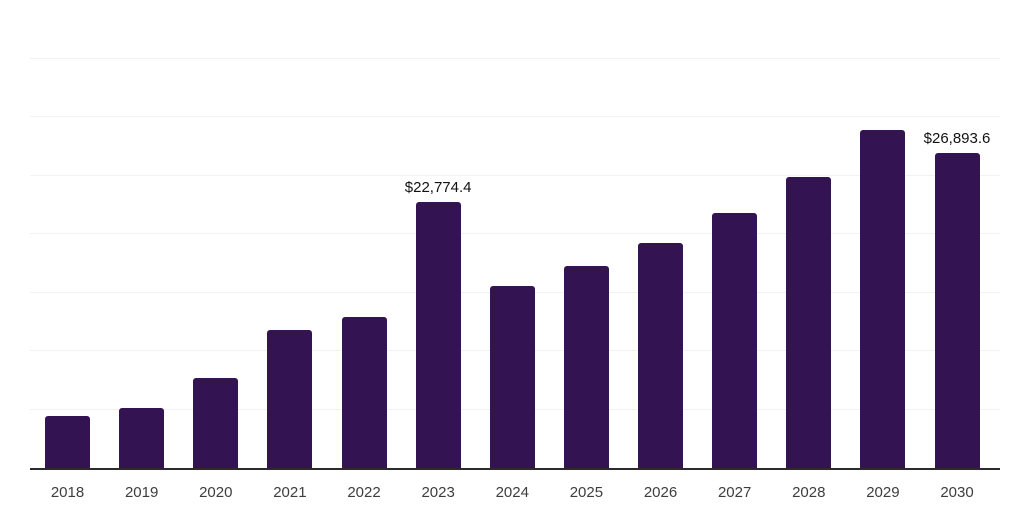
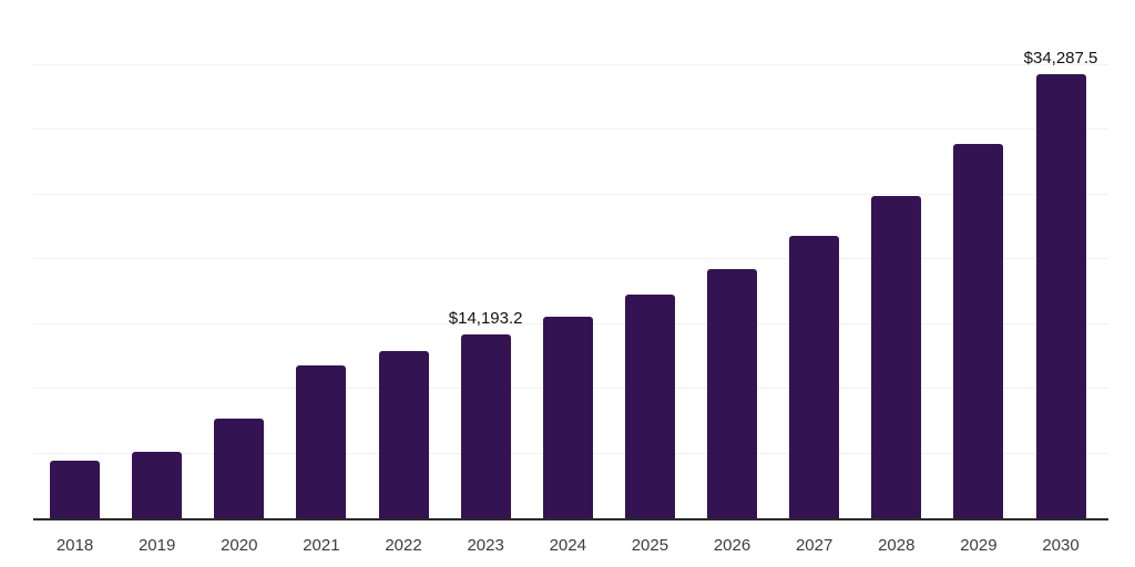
2023: $22,774.4 -> $14,193.2
2030: $26,893.6 -> $34,287.5
